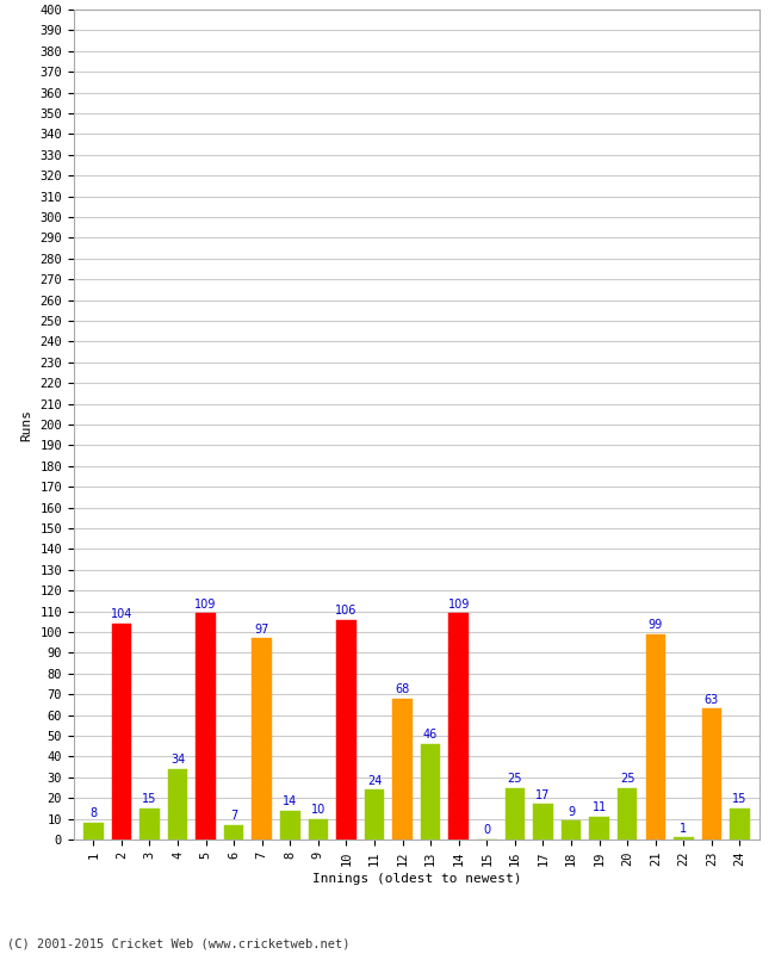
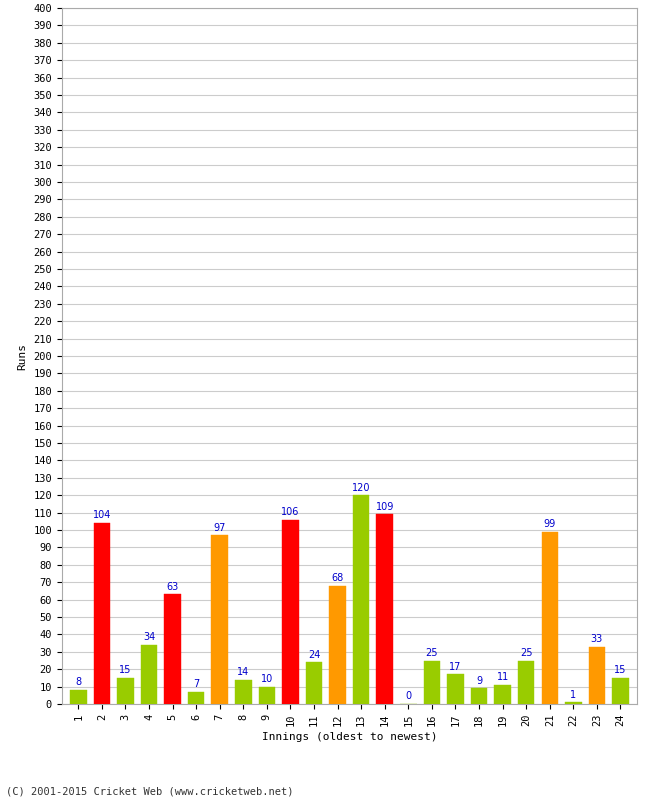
5: 109 -> 63
13: 46 -> 120
23: 63 -> 33
